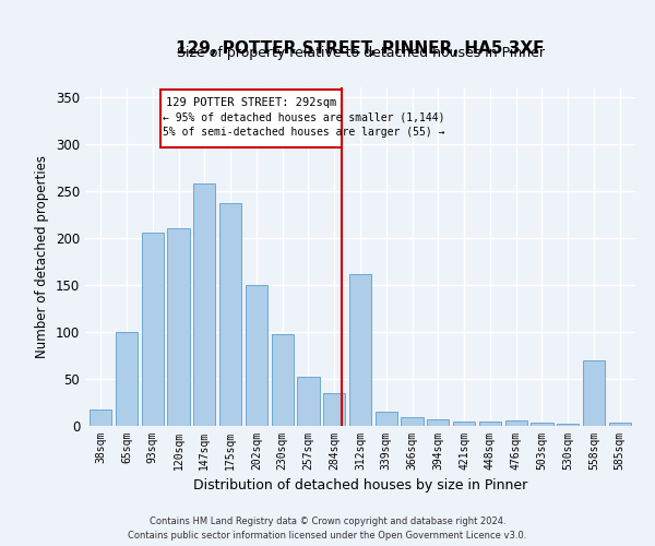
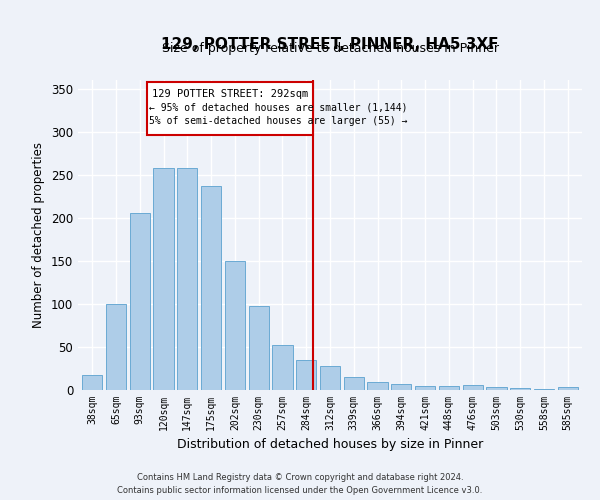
120sqm: 210 -> 258
312sqm: 162 -> 28
558sqm: 70 -> 1
